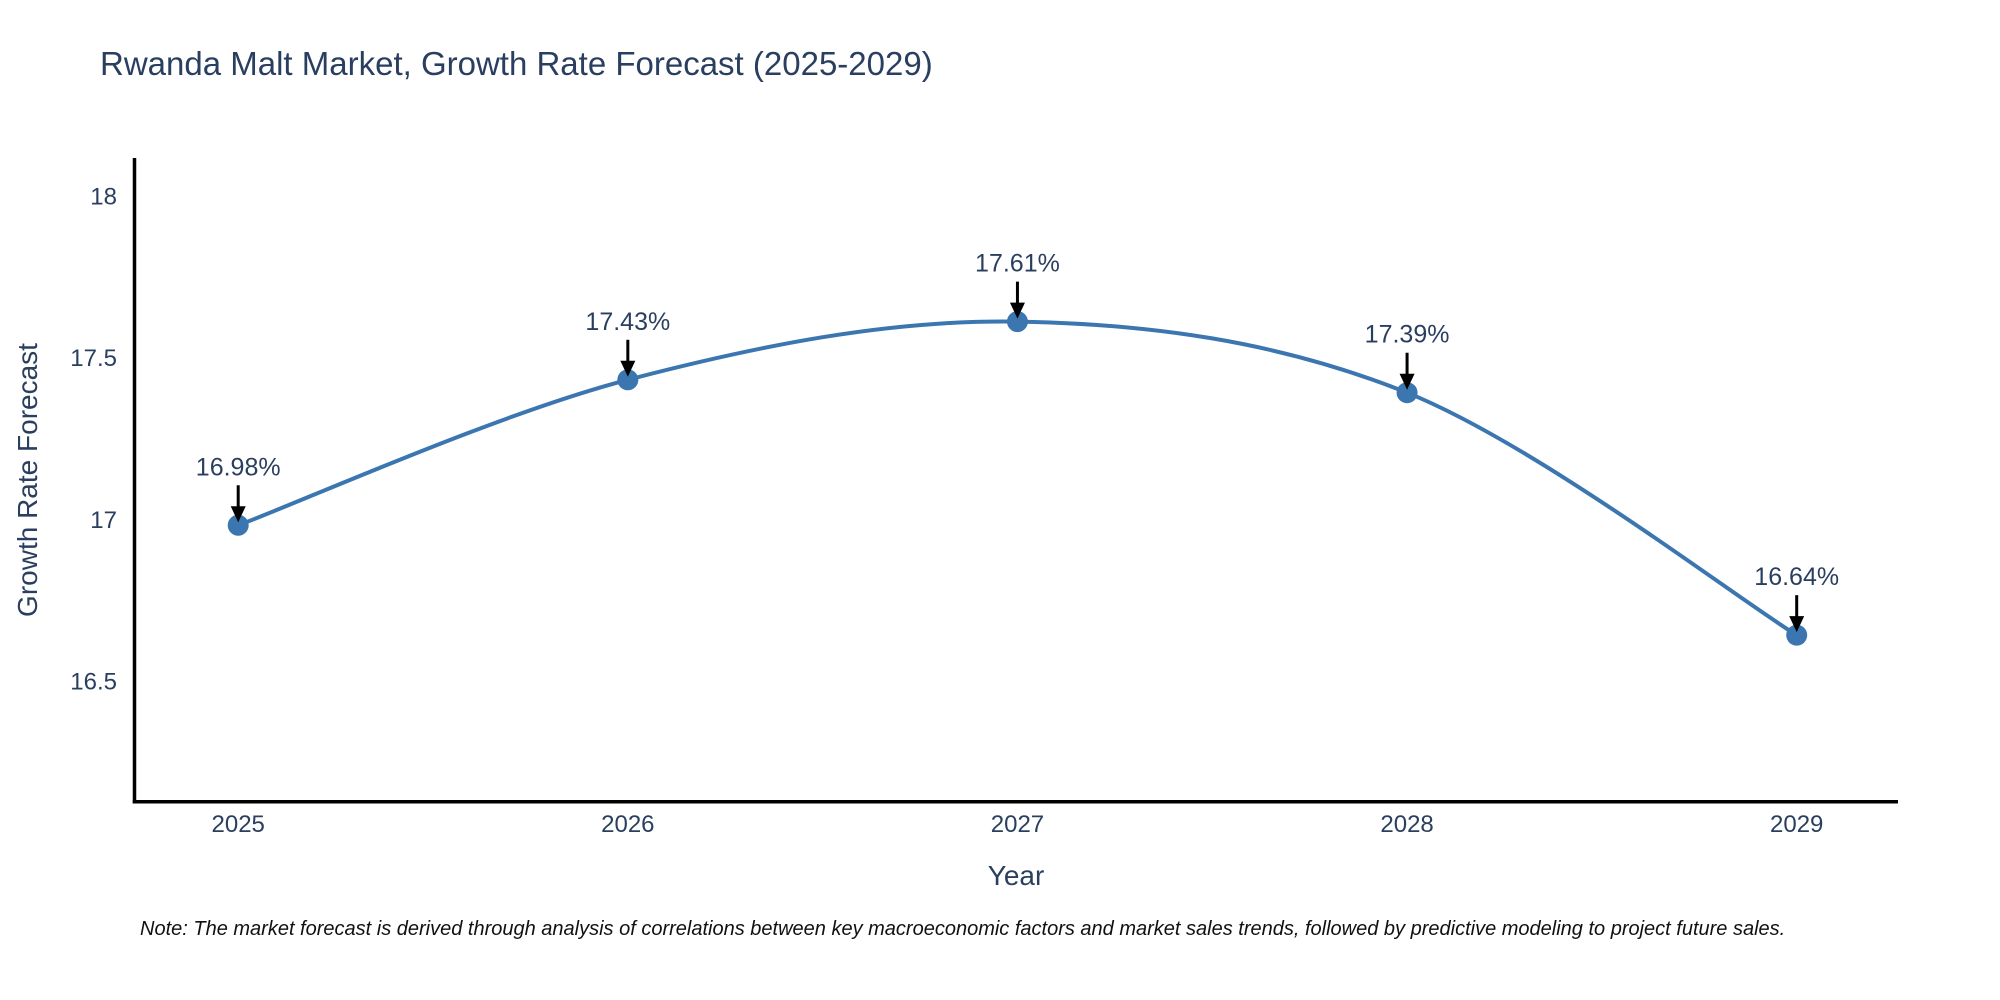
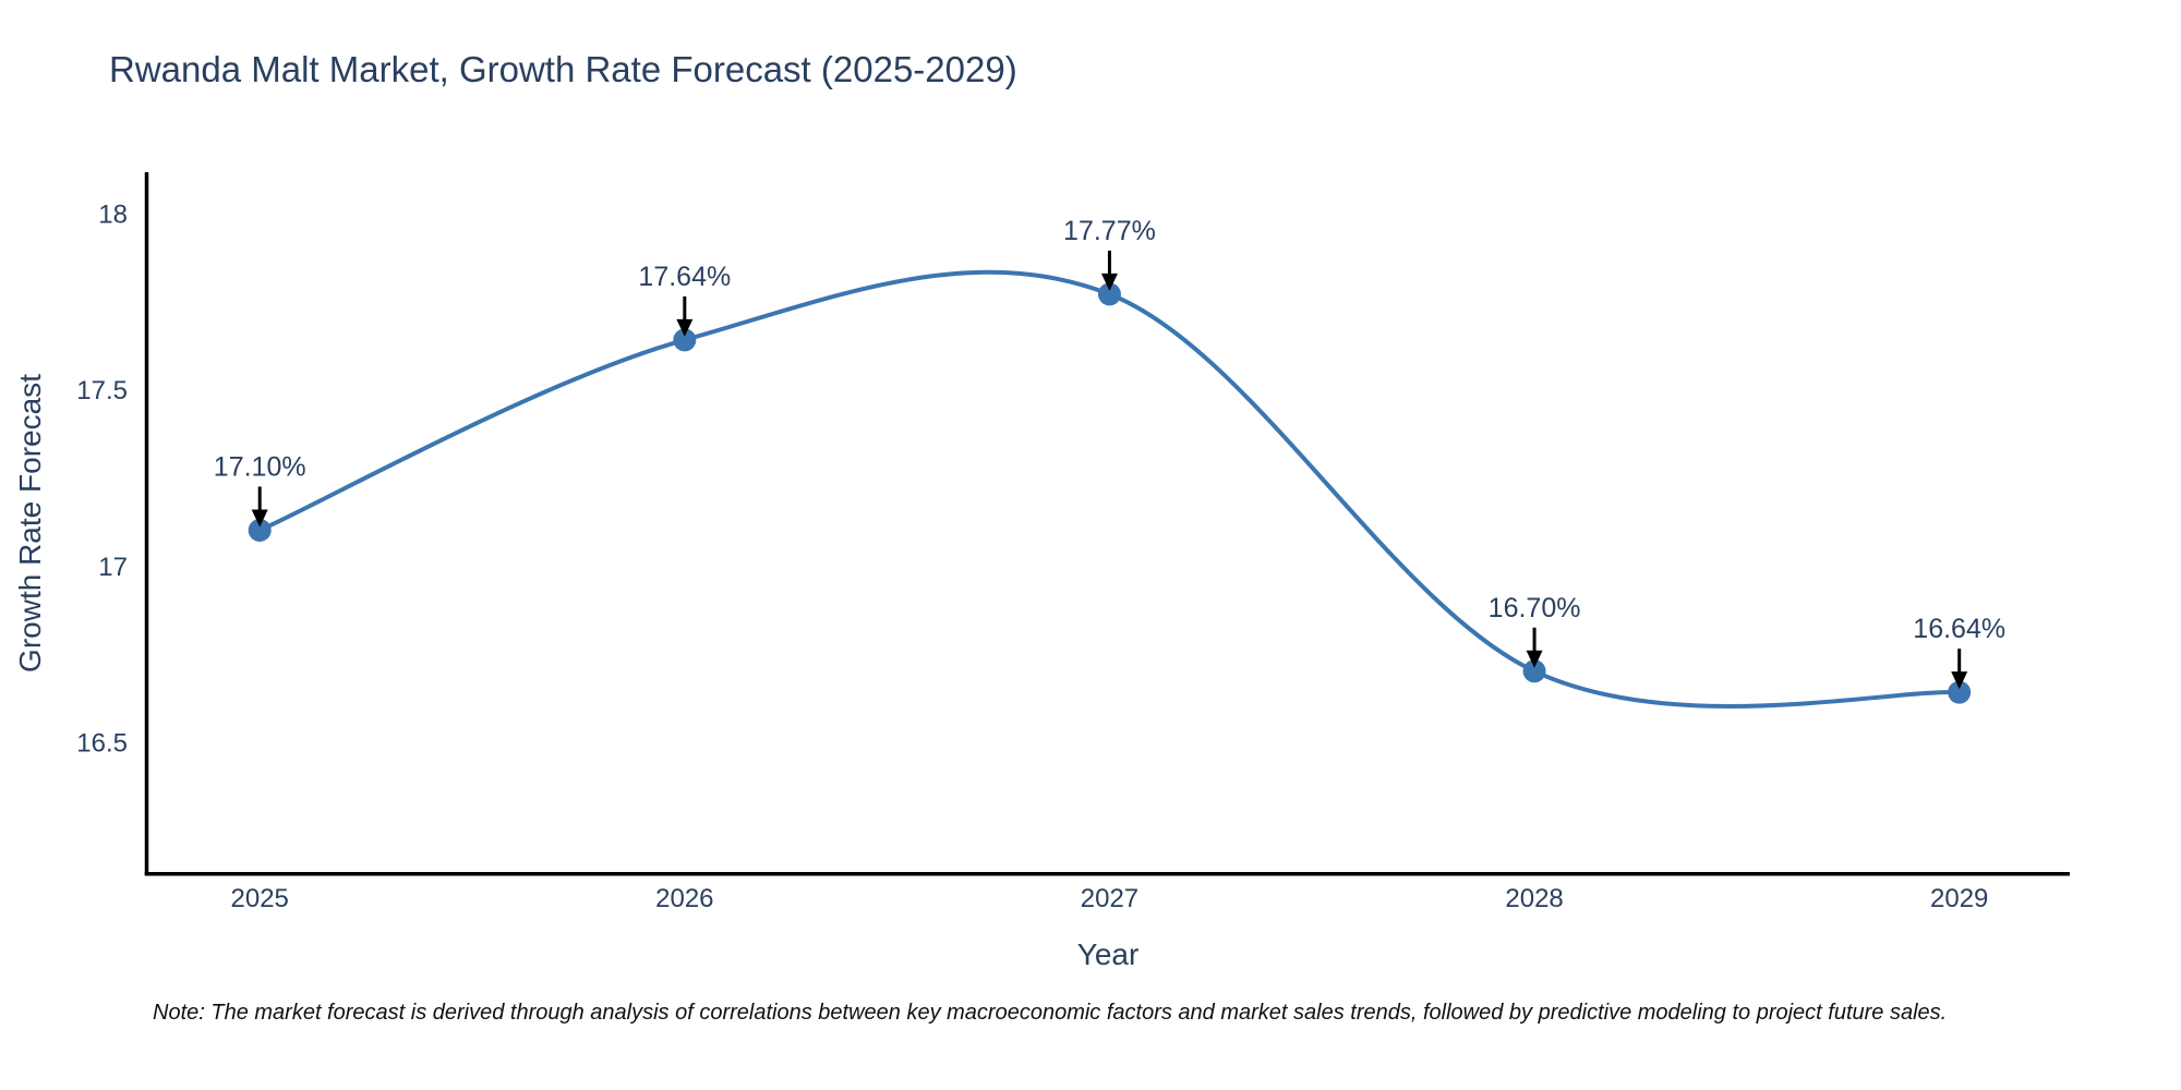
2025: 16.98% -> 17.10%
2026: 17.43% -> 17.64%
2027: 17.61% -> 17.77%
2028: 17.39% -> 16.70%
